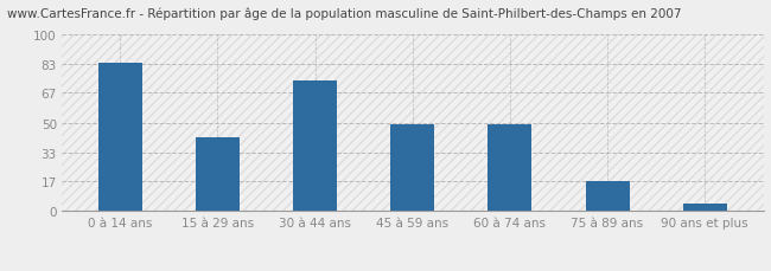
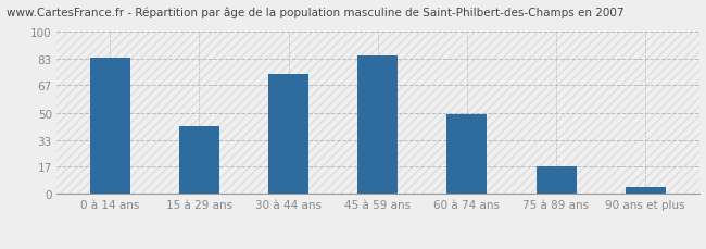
45 à 59 ans: 49 -> 85
